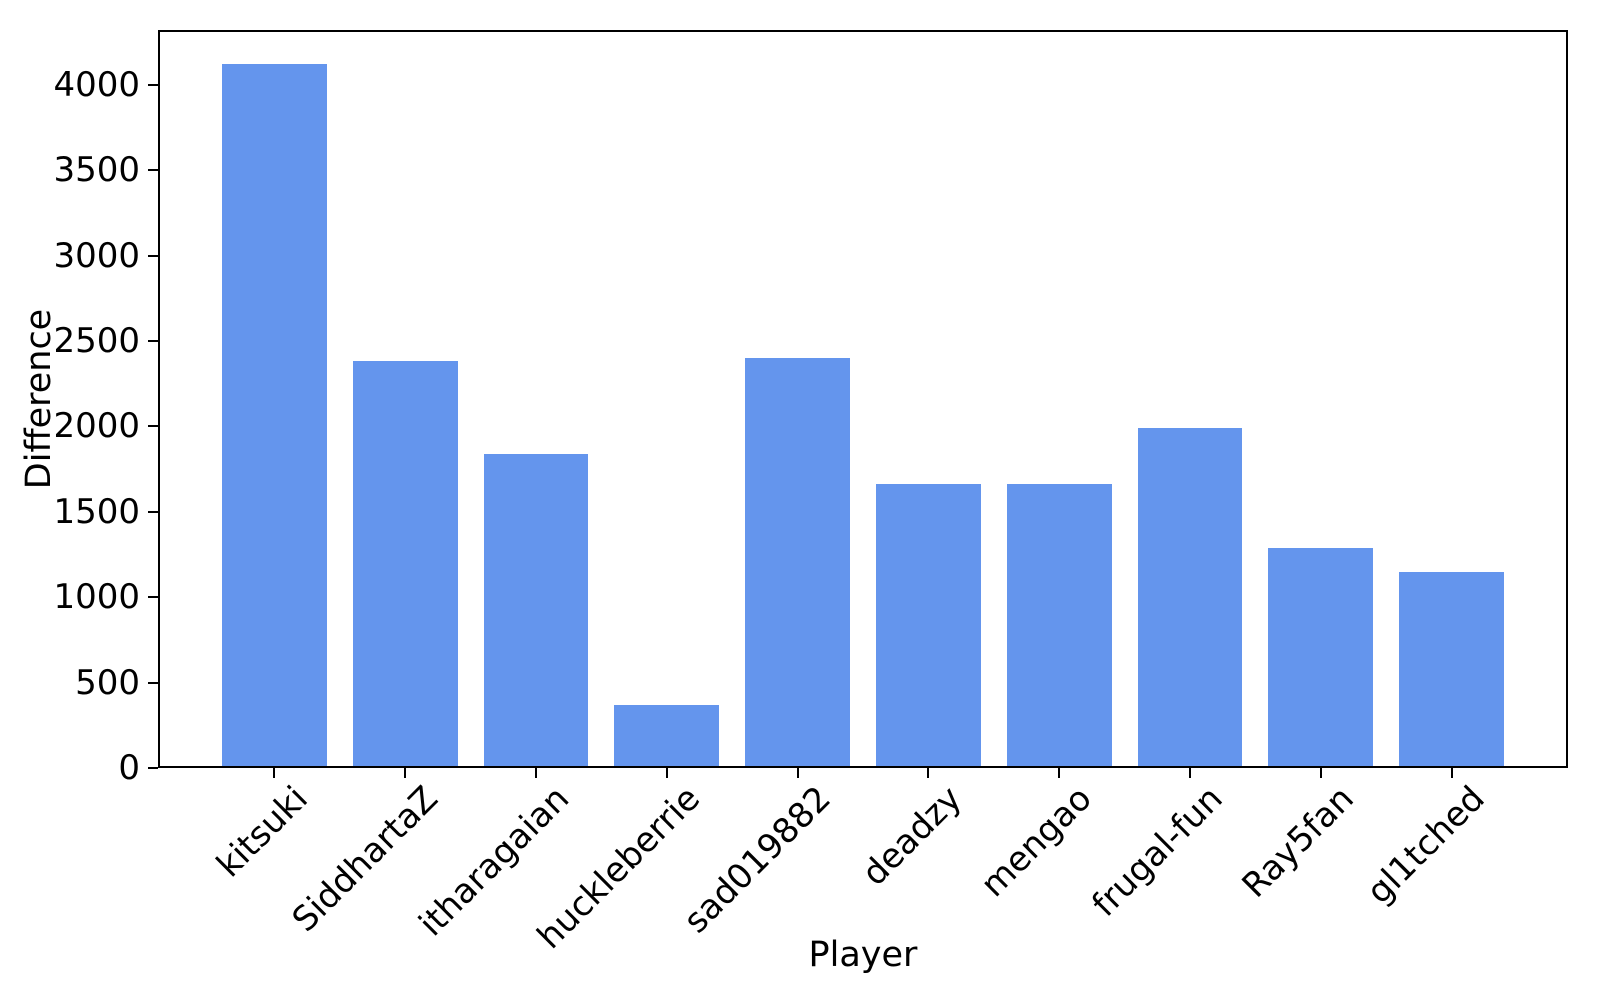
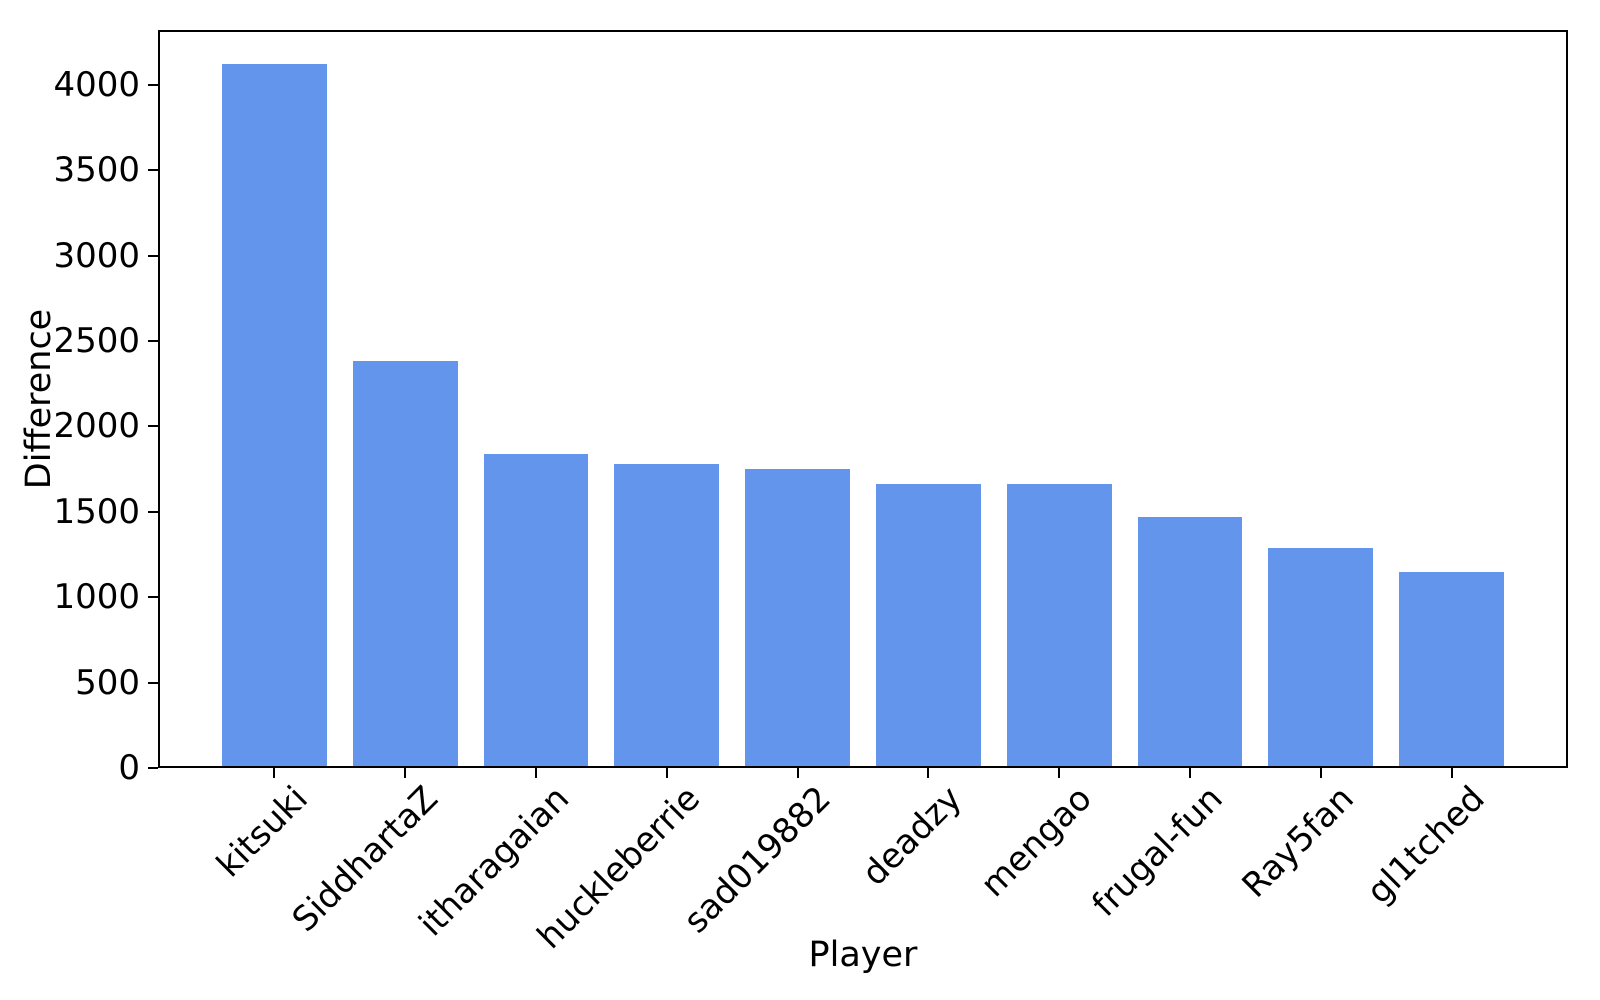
huckleberrie: 370 -> 1780
sad019882: 2400 -> 1750
frugal-fun: 1990 -> 1470
